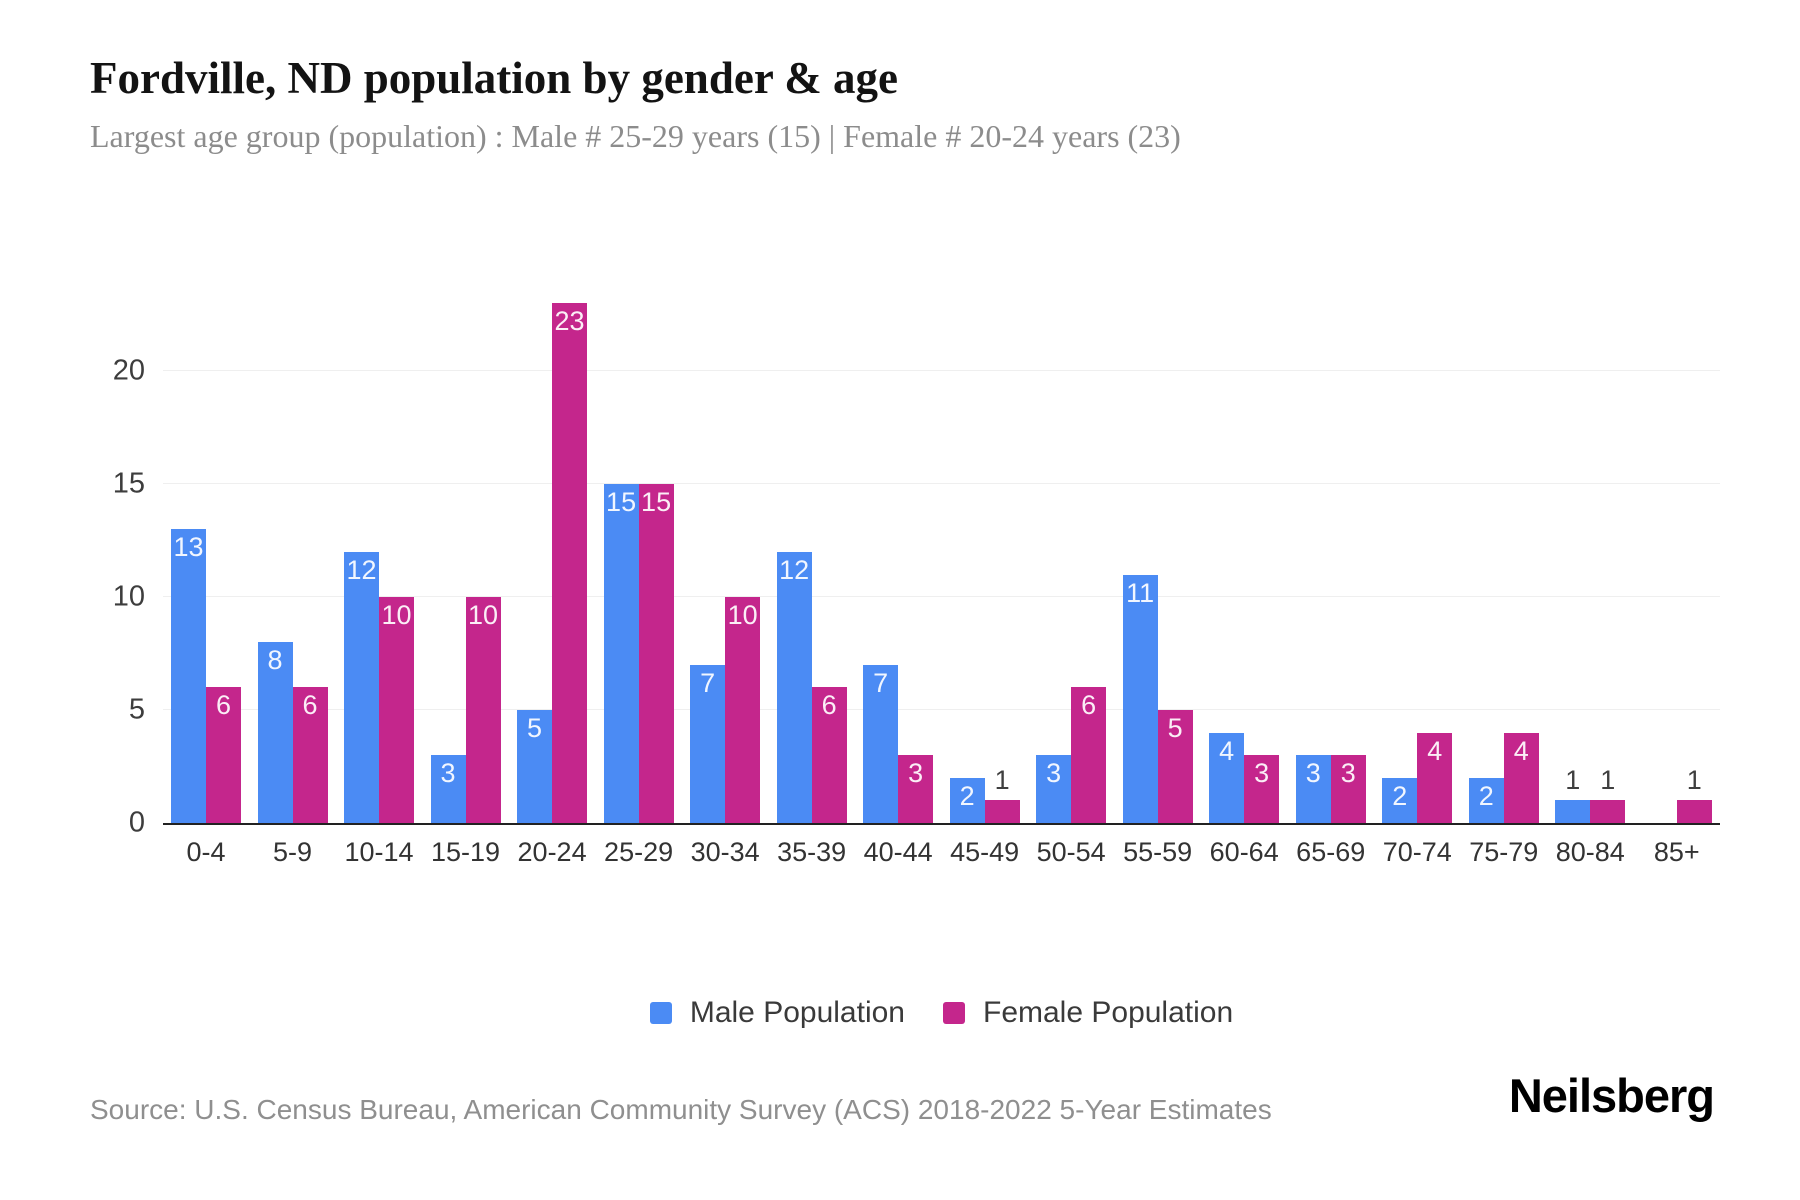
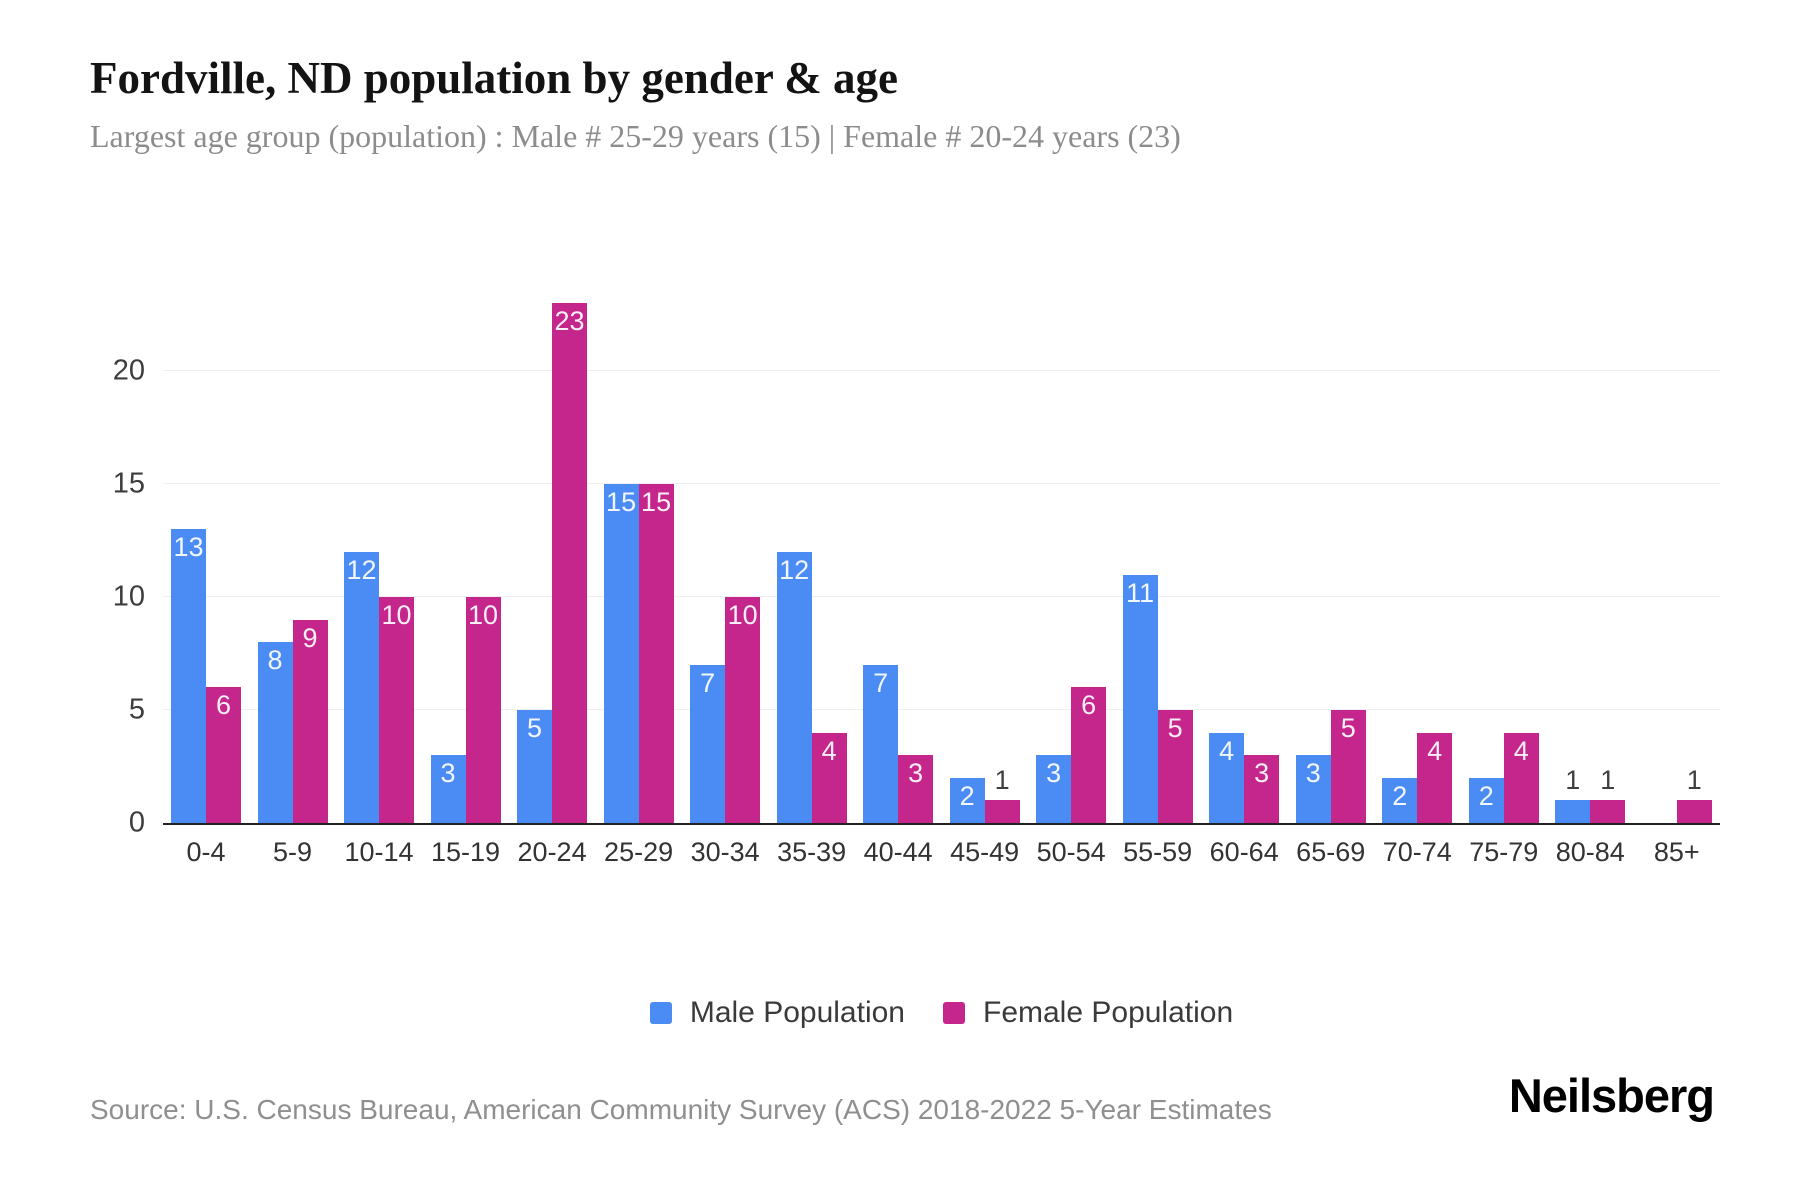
Female Population/5-9: 6 -> 9
Female Population/35-39: 6 -> 4
Female Population/65-69: 3 -> 5
